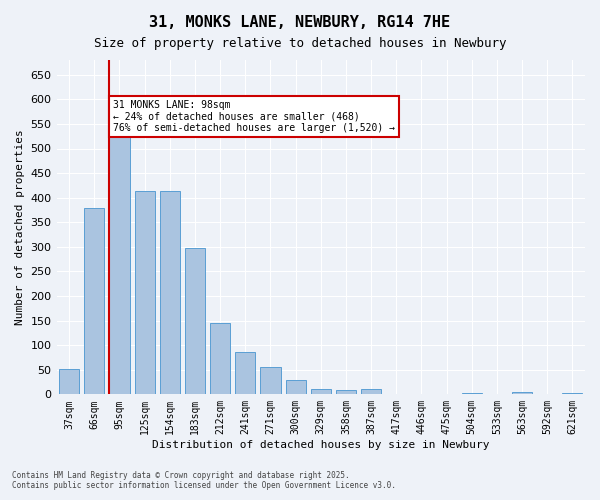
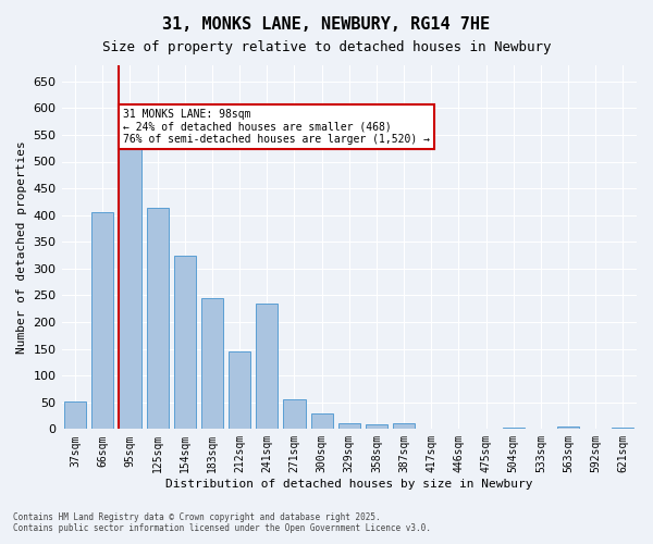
66sqm: 378 -> 405
154sqm: 414 -> 325
183sqm: 297 -> 245
241sqm: 86 -> 235
